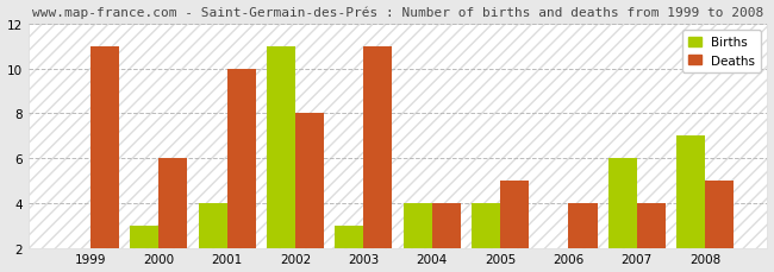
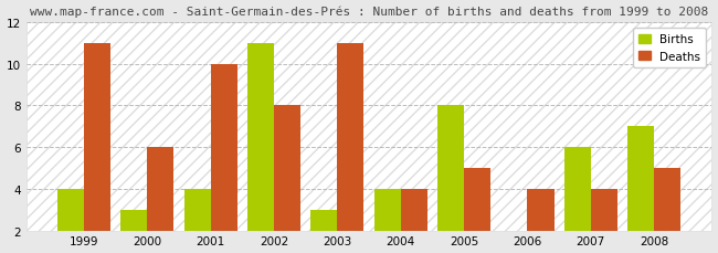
Births/1999: 2 -> 4
Births/2005: 4 -> 8
